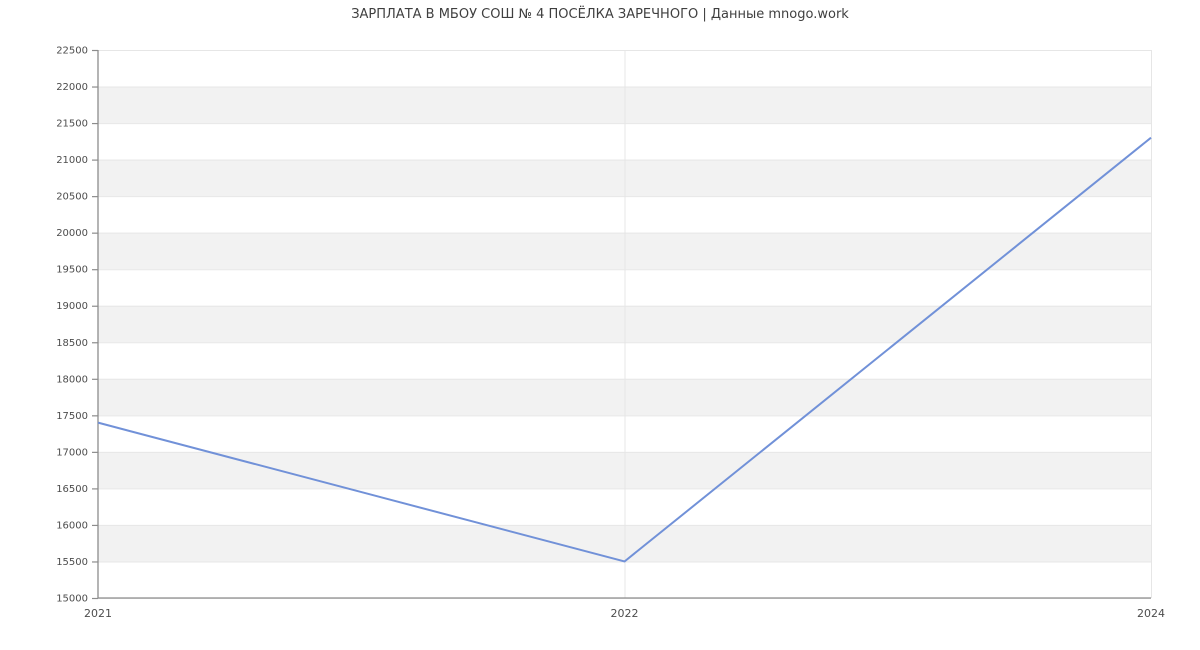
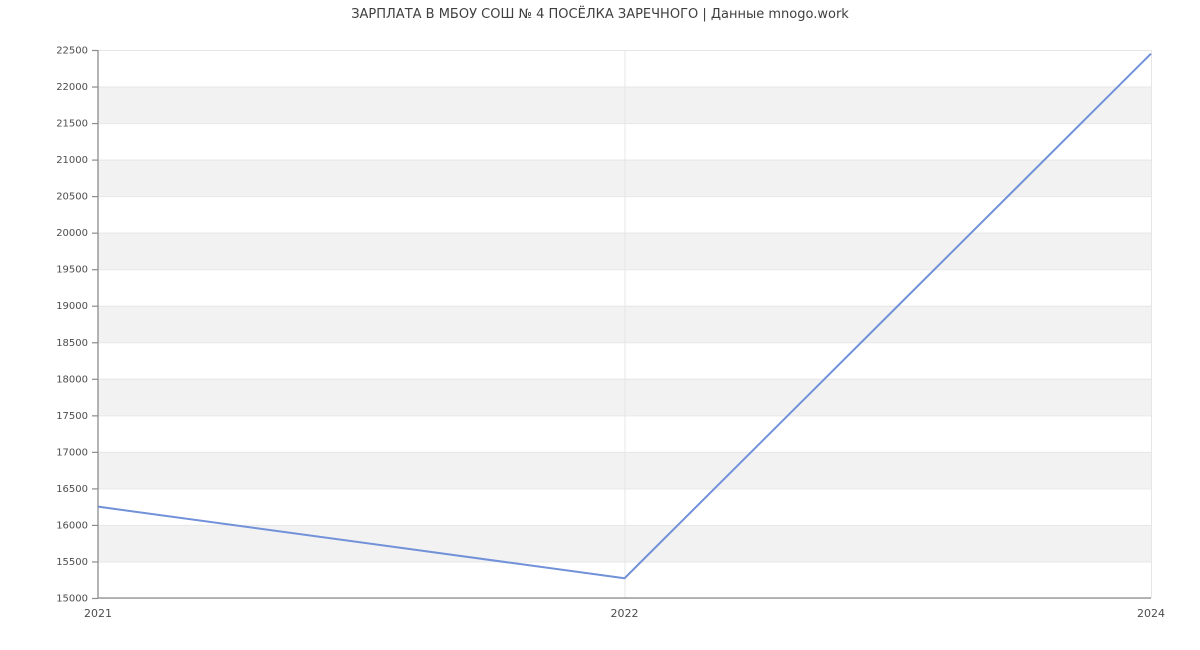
2021: 17400 -> 16200
2022: 15500 -> 15300
2024: 21300 -> 22400
